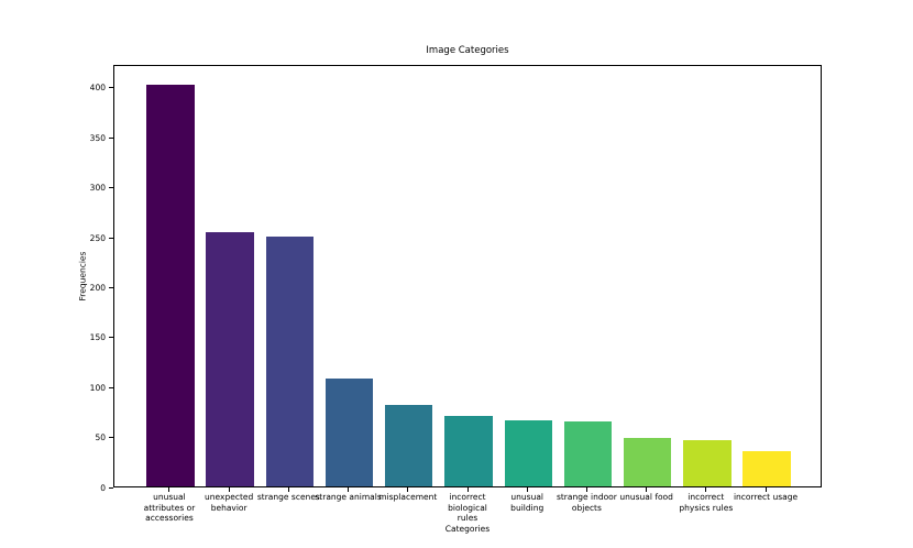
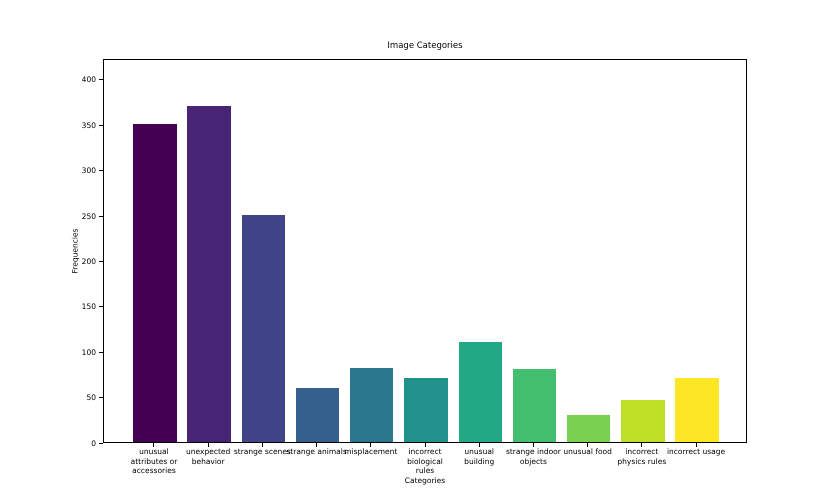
unusual attributes or accessories: 400 -> 350
unexpected behavior: 260 -> 370
strange animals: 110 -> 60
unusual building: 70 -> 110
strange indoor objects: 60 -> 80
unusual food: 50 -> 30
incorrect usage: 40 -> 70
